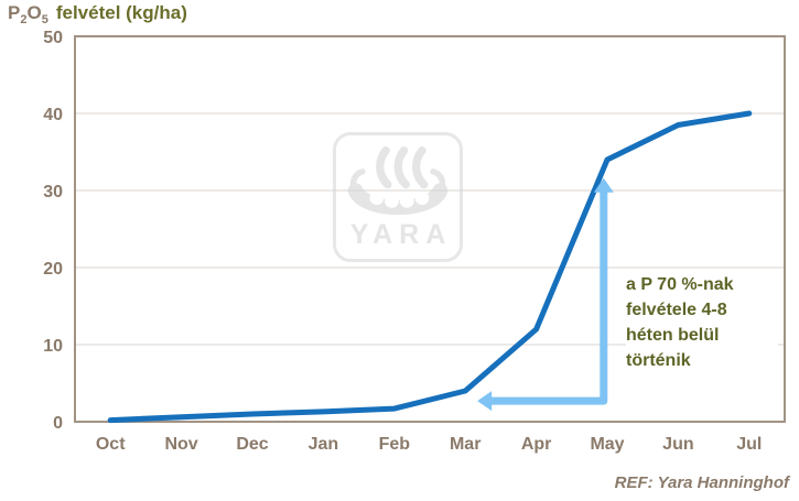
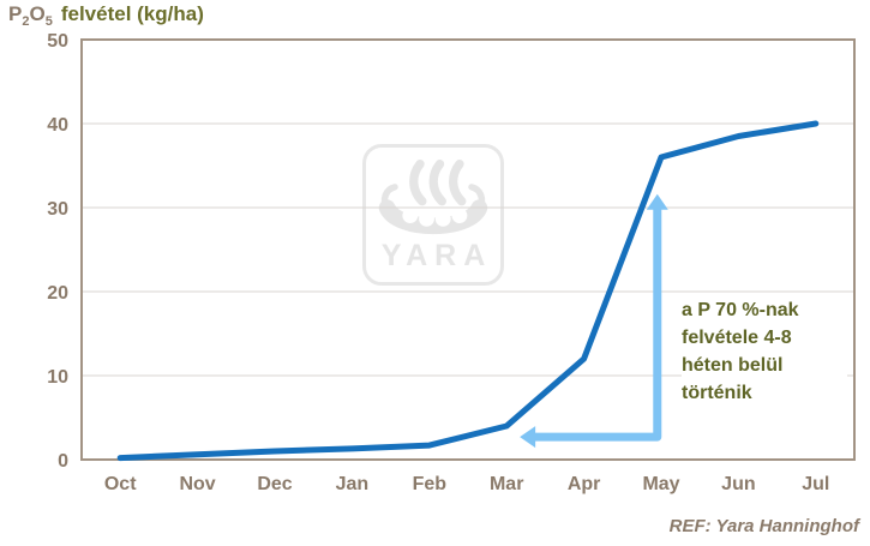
May: 34 -> 36
